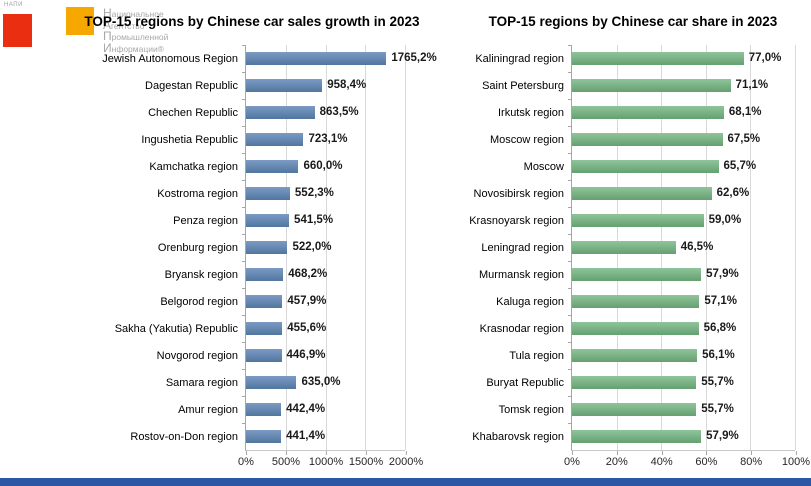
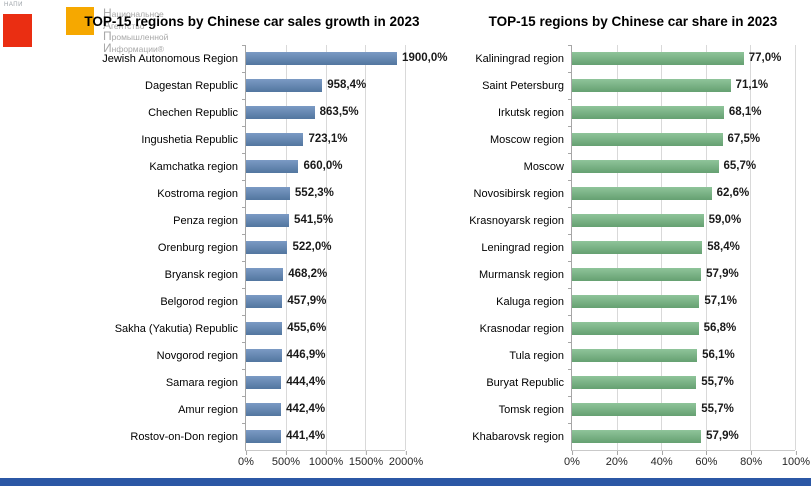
TOP-15 regions by Chinese car sales growth in 2023/Jewish Autonomous Region: 1765,2% -> 1900,0%
TOP-15 regions by Chinese car sales growth in 2023/Samara region: 635,0% -> 444,4%
TOP-15 regions by Chinese car share in 2023/Leningrad region: 46,5% -> 58,4%
